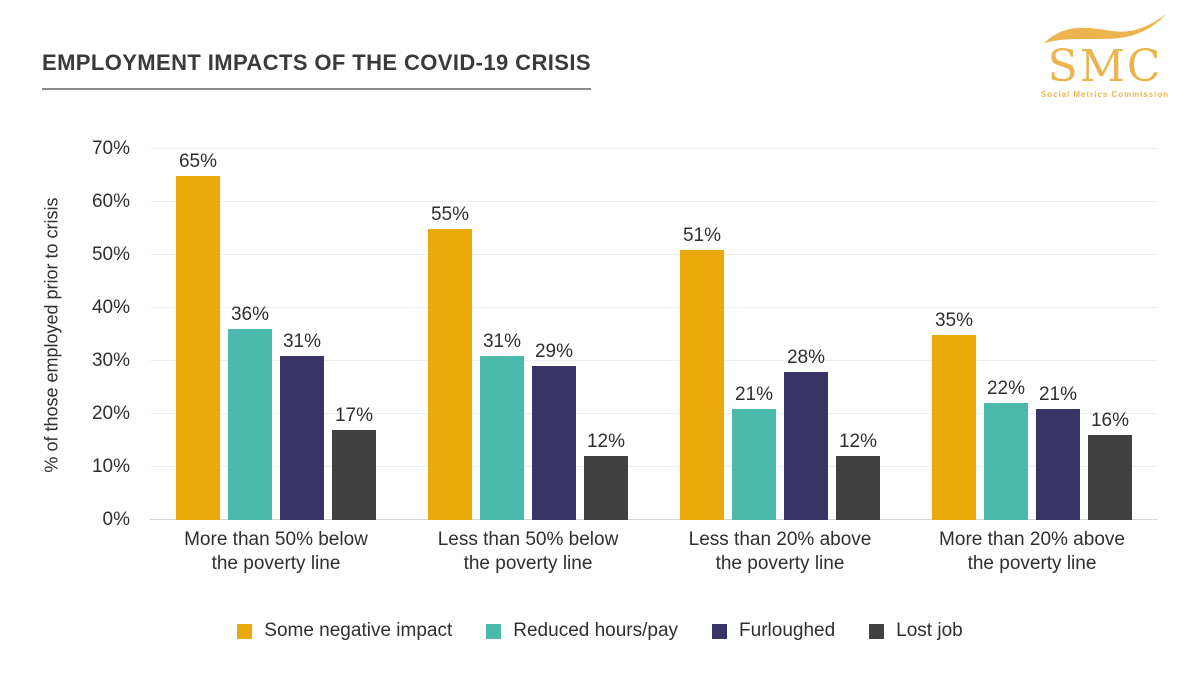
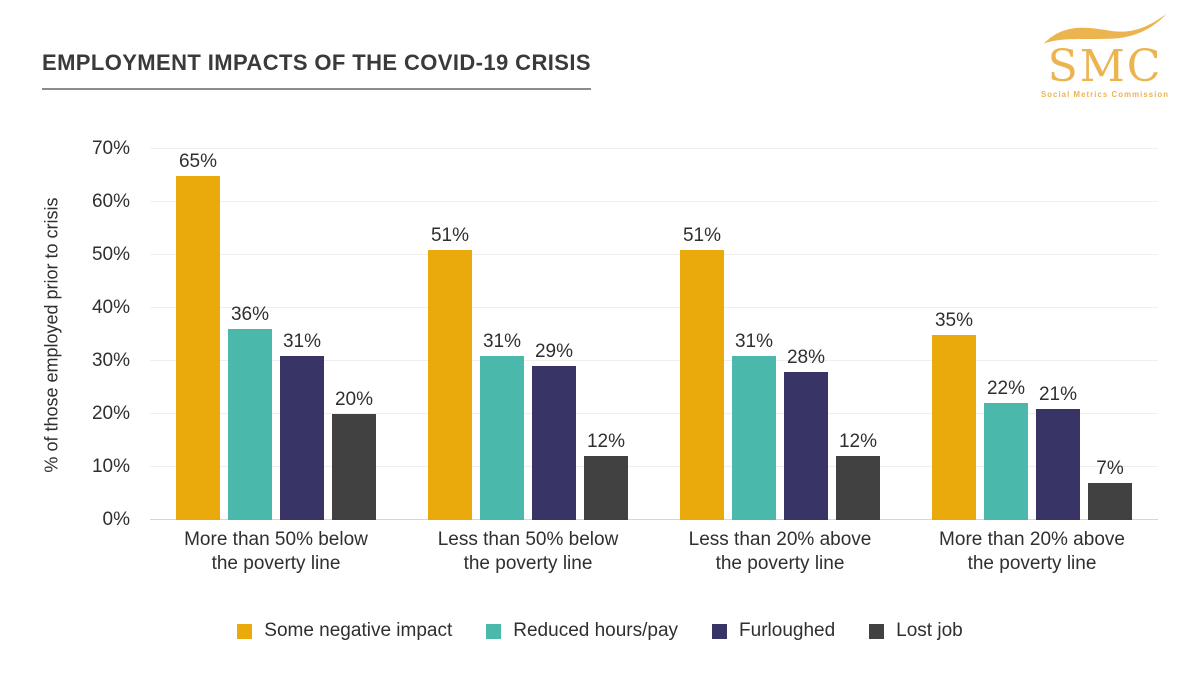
Lost job/More than 50% below the poverty line: 17% -> 20%
Some negative impact/Less than 50% below the poverty line: 55% -> 51%
Reduced hours/pay/Less than 20% above the poverty line: 21% -> 31%
Lost job/More than 20% above the poverty line: 16% -> 7%
